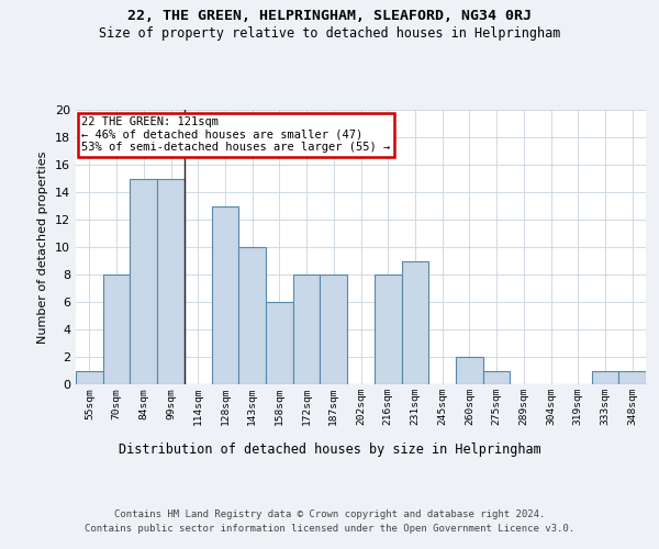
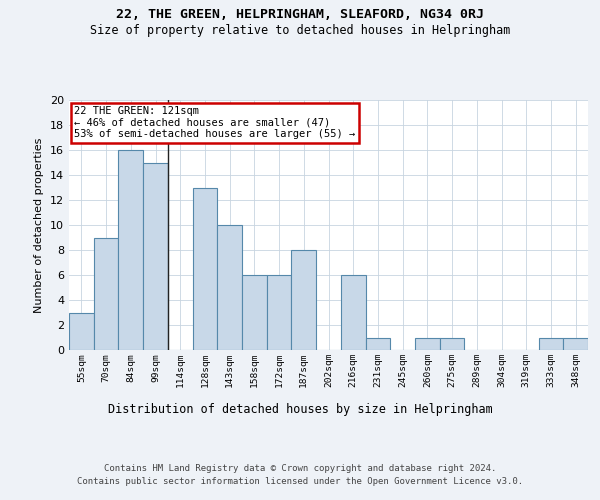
55sqm: 1 -> 3
70sqm: 8 -> 9
84sqm: 15 -> 16
172sqm: 8 -> 6
216sqm: 8 -> 6
231sqm: 9 -> 1
260sqm: 2 -> 1
